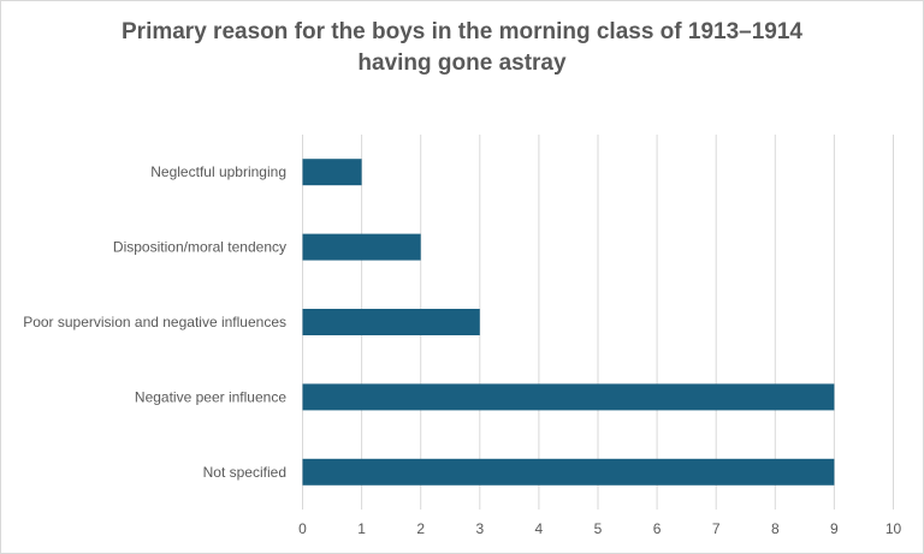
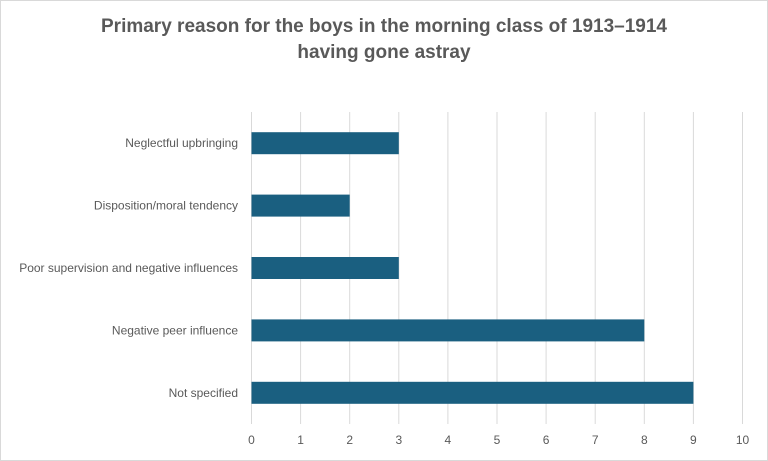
Neglectful upbringing: 1 -> 3
Negative peer influence: 9 -> 8
